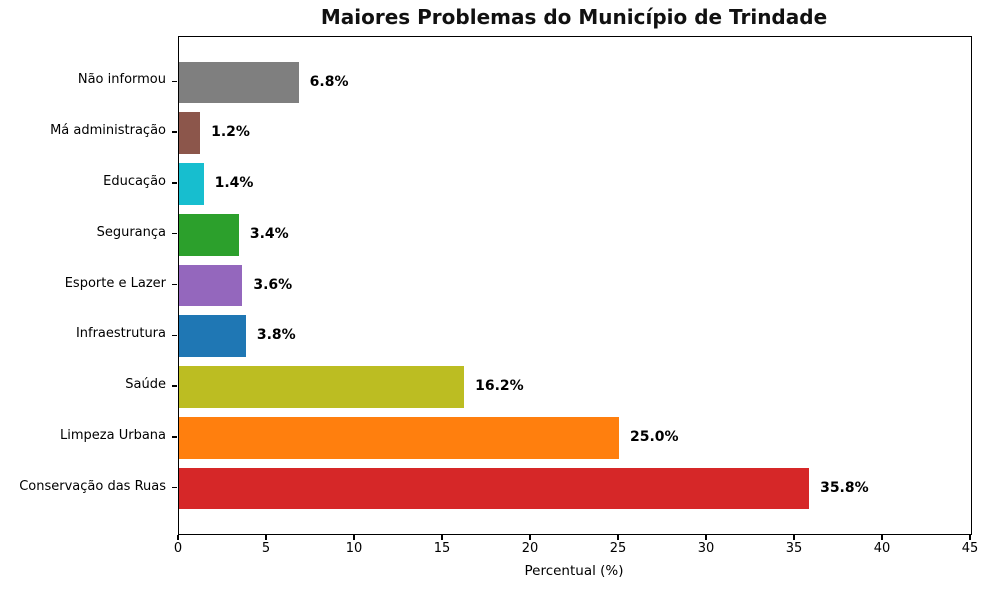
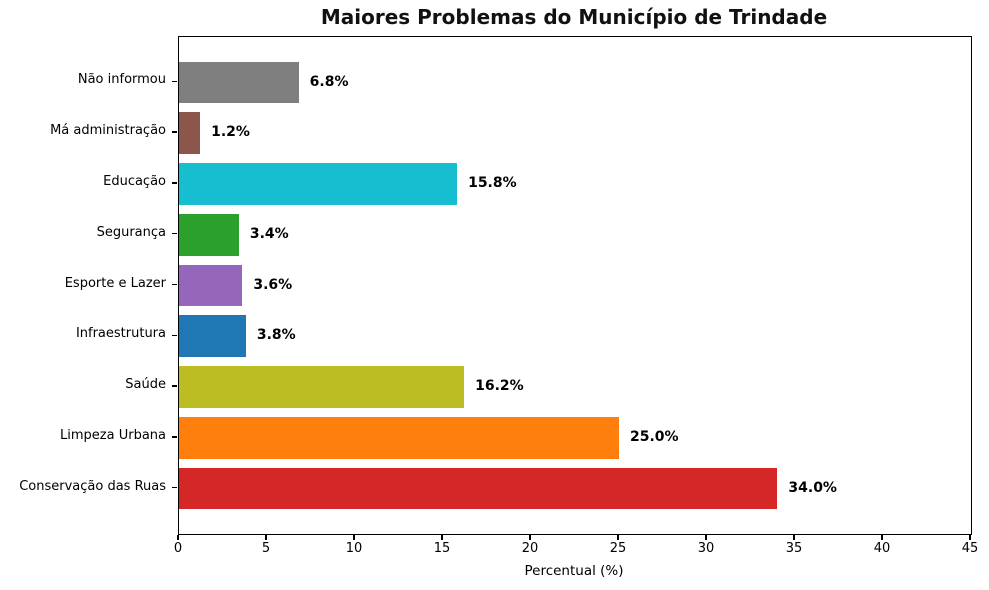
Educação: 1.4% -> 15.8%
Conservação das Ruas: 35.8% -> 34.0%
